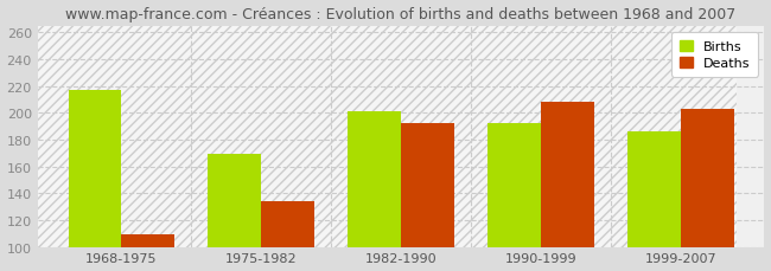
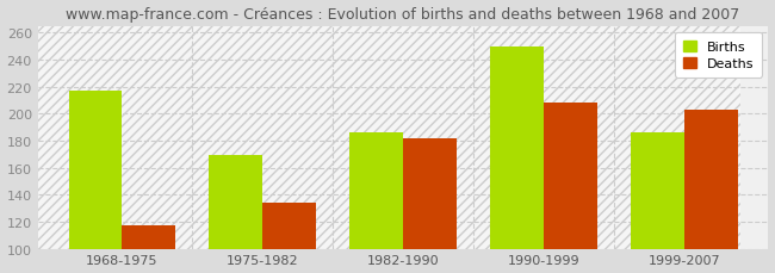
Deaths/1968-1975: 109 -> 117
Births/1982-1990: 201 -> 186
Deaths/1982-1990: 192 -> 182
Births/1990-1999: 192 -> 250
